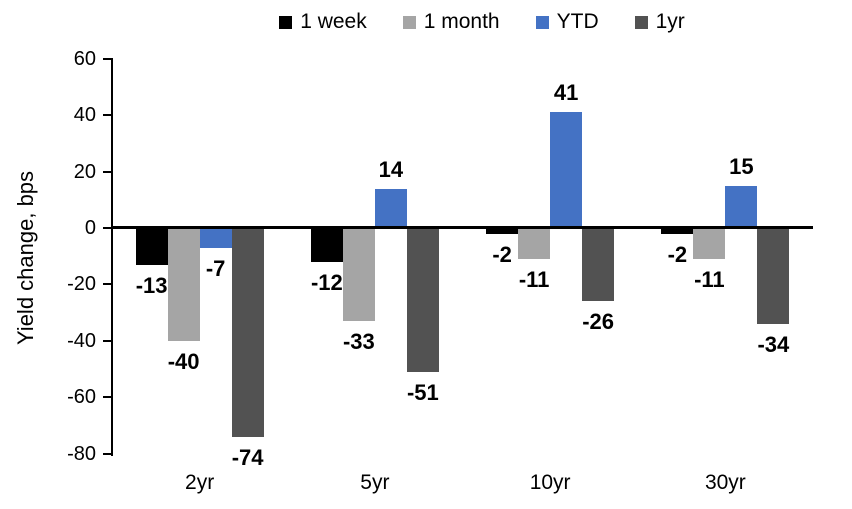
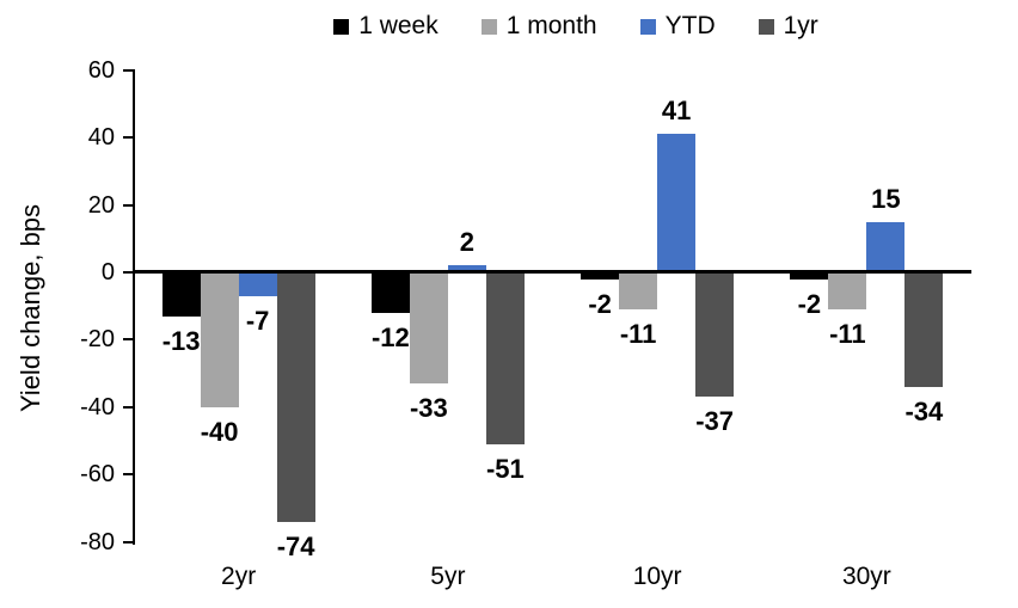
YTD/5yr: 14 -> 2
1yr/10yr: -26 -> -37
